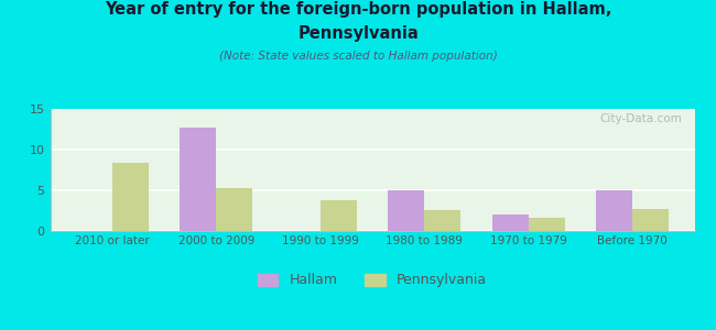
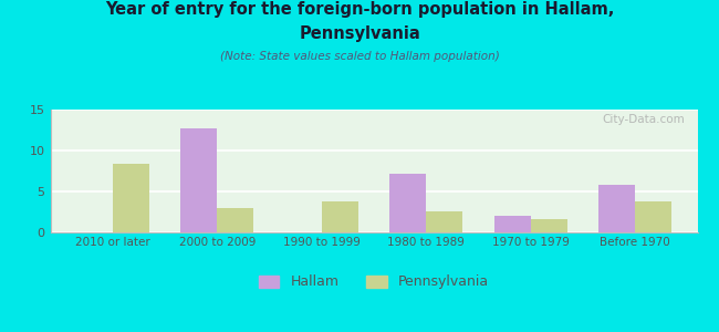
Pennsylvania/2000 to 2009: 5.3 -> 3.0
Hallam/1980 to 1989: 5.0 -> 7.2
Hallam/Before 1970: 5.0 -> 5.8
Pennsylvania/Before 1970: 2.7 -> 3.8
